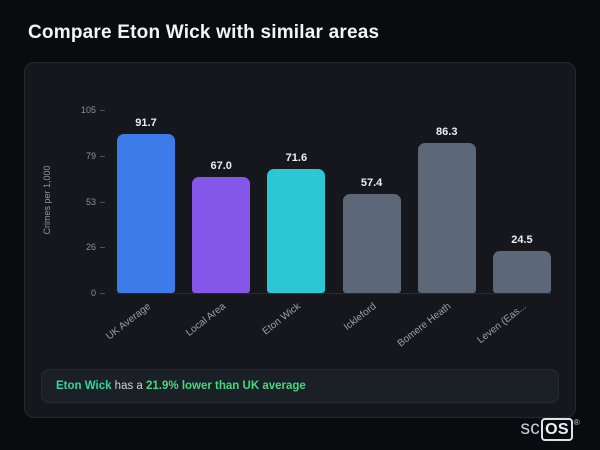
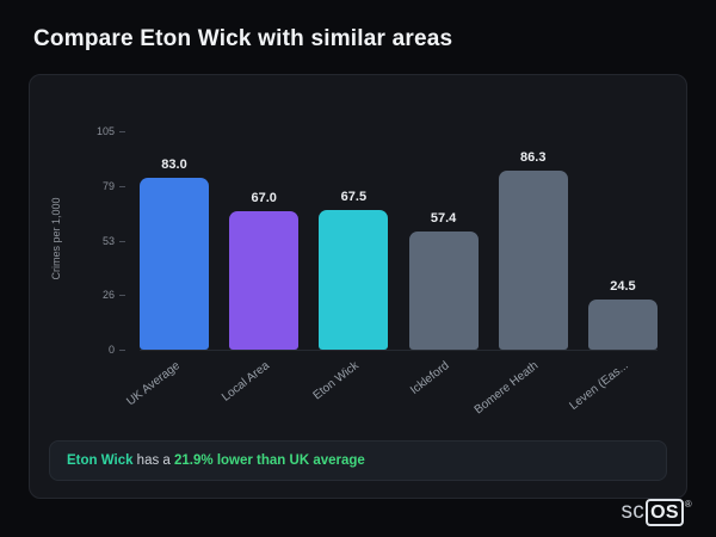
UK Average: 91.7 -> 83.0
Eton Wick: 71.6 -> 67.5
